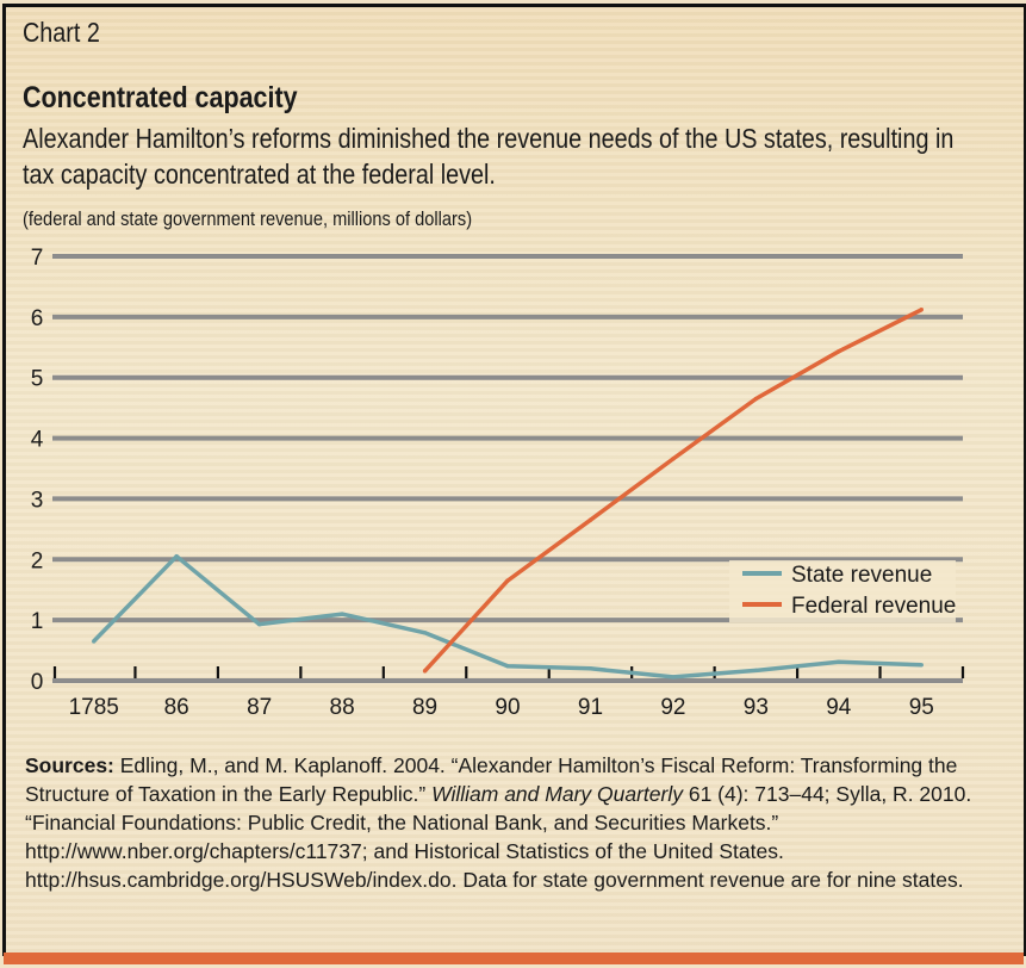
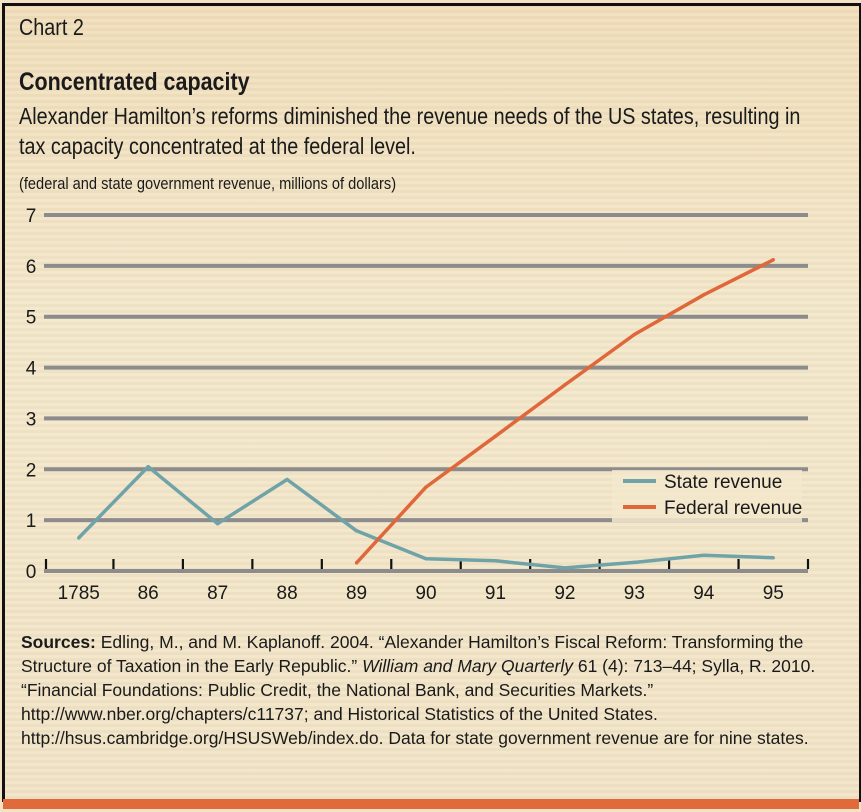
State revenue/88: 1.1 -> 1.8
